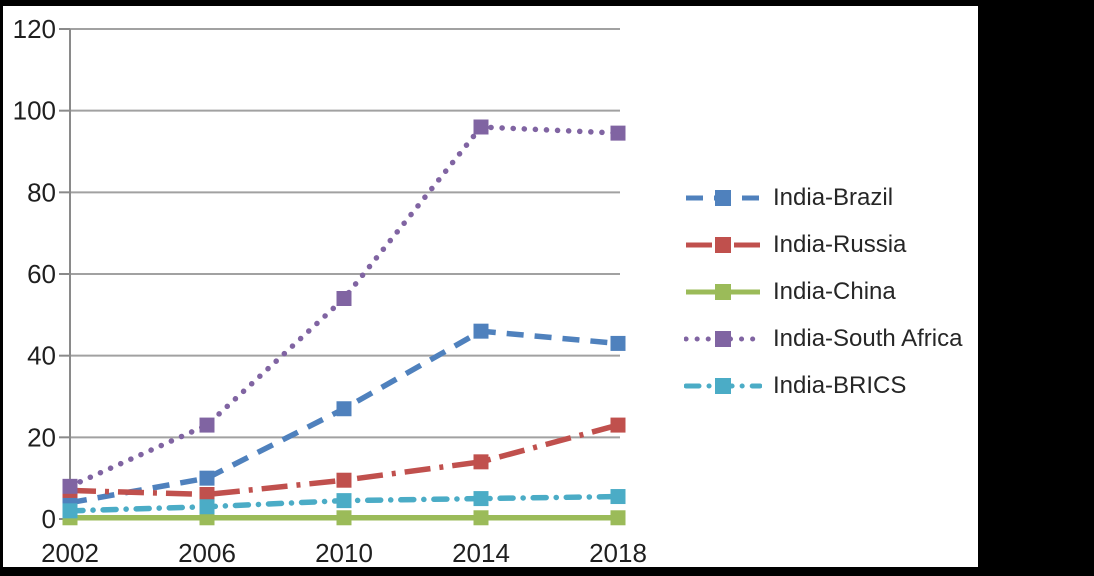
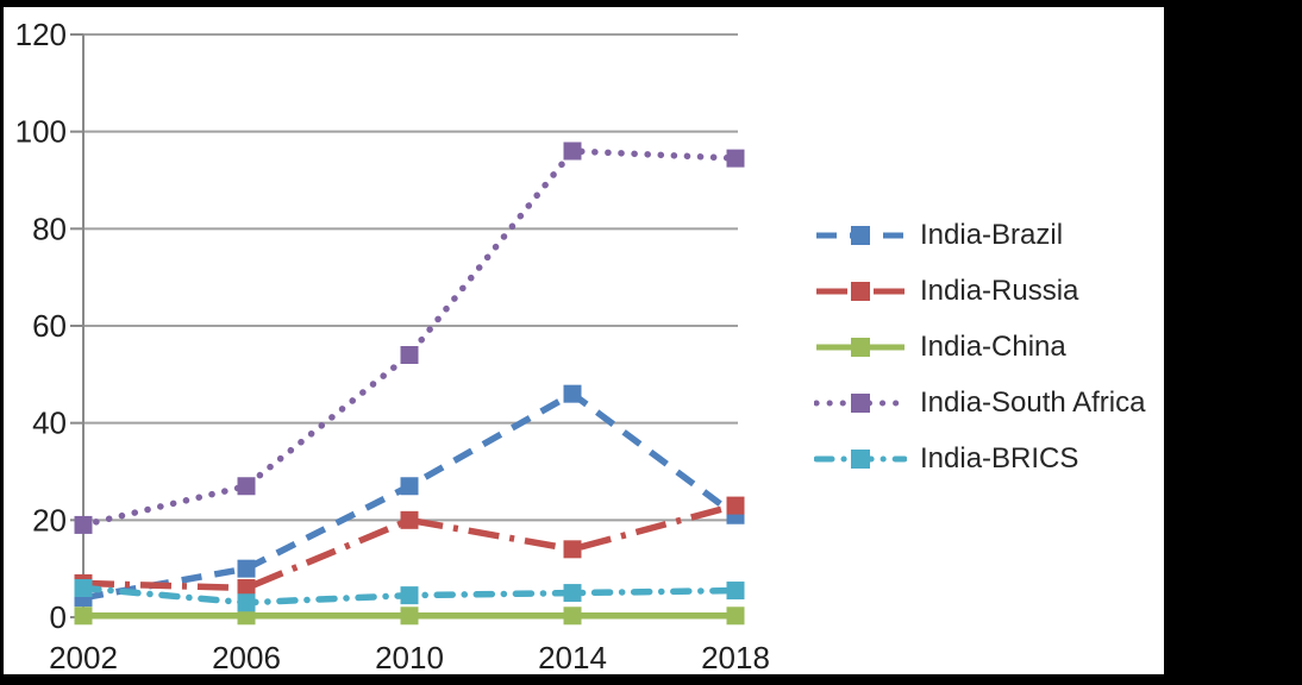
India-South Africa/2002: 8 -> 19
India-BRICS/2002: 2 -> 6
India-South Africa/2006: 23 -> 27
India-Russia/2010: 10 -> 20
India-Brazil/2018: 43 -> 21
